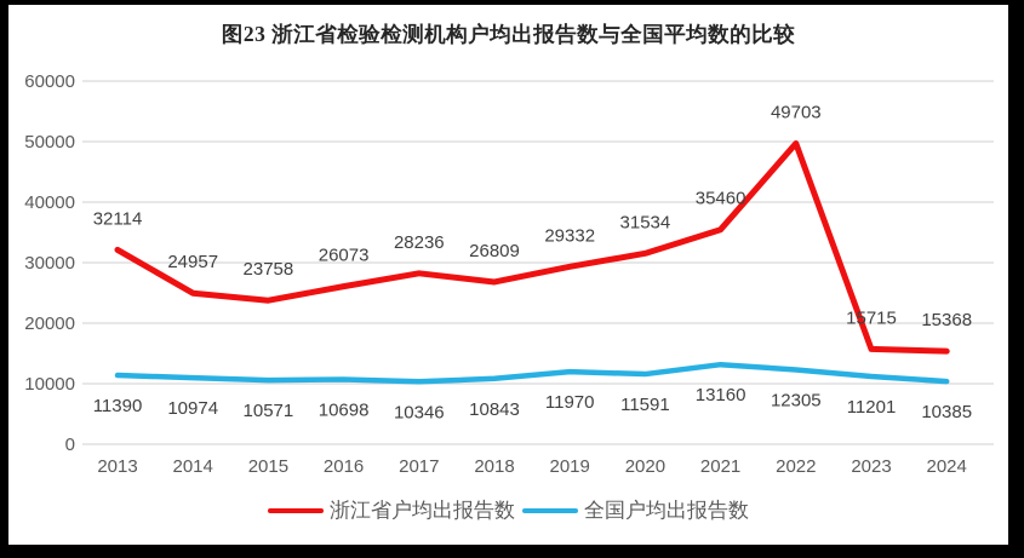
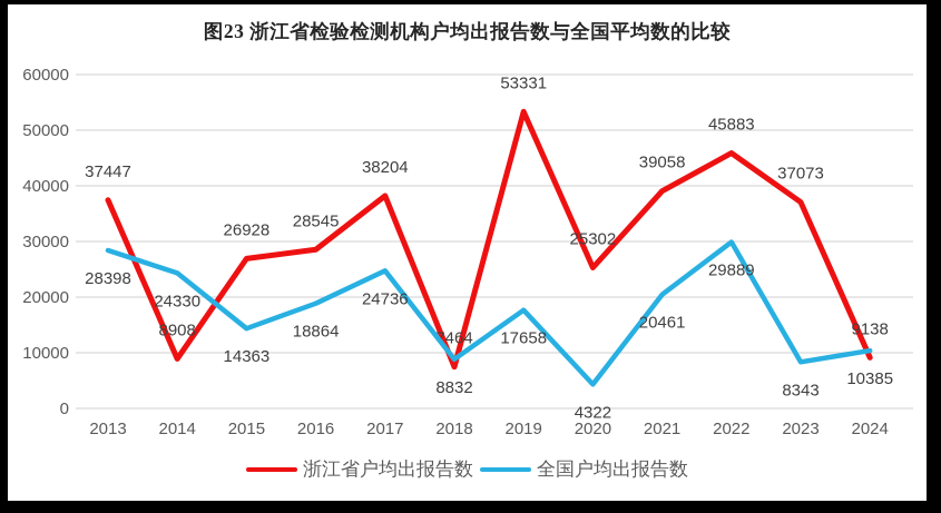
浙江省户均出报告数/2013: 32114 -> 37447
全国户均出报告数/2013: 11390 -> 28398
浙江省户均出报告数/2014: 24957 -> 8908
全国户均出报告数/2014: 10974 -> 24330
浙江省户均出报告数/2015: 23758 -> 26928
全国户均出报告数/2015: 10571 -> 14363
浙江省户均出报告数/2016: 26073 -> 28545
全国户均出报告数/2016: 10698 -> 18864
浙江省户均出报告数/2017: 28236 -> 38204
全国户均出报告数/2017: 10346 -> 24736
浙江省户均出报告数/2018: 26809 -> 7464
全国户均出报告数/2018: 10843 -> 8832
浙江省户均出报告数/2019: 29332 -> 53331
全国户均出报告数/2019: 11970 -> 17658
浙江省户均出报告数/2020: 31534 -> 25302
全国户均出报告数/2020: 11591 -> 4322
浙江省户均出报告数/2021: 35460 -> 39058
全国户均出报告数/2021: 13160 -> 20461
浙江省户均出报告数/2022: 49703 -> 45883
全国户均出报告数/2022: 12305 -> 29889
浙江省户均出报告数/2023: 15715 -> 37073
全国户均出报告数/2023: 11201 -> 8343
浙江省户均出报告数/2024: 15368 -> 9138
